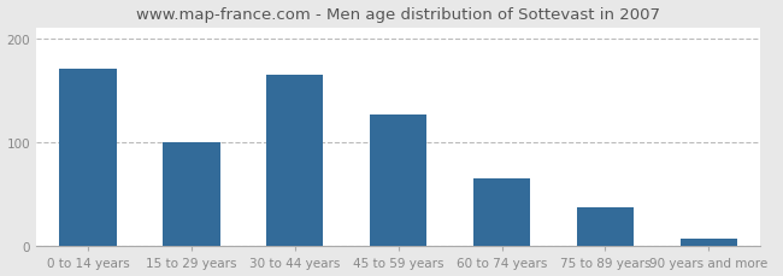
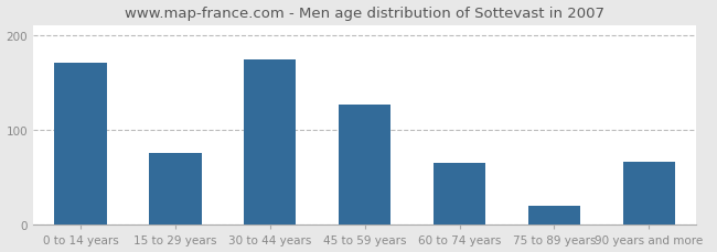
15 to 29 years: 100 -> 76
30 to 44 years: 165 -> 174
75 to 89 years: 38 -> 20
90 years and more: 7 -> 66
